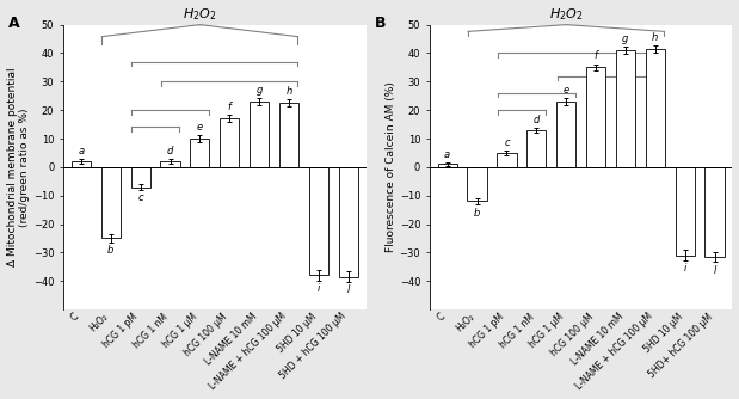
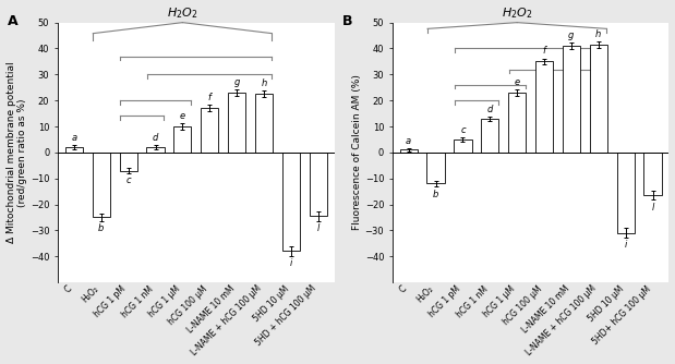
5HD + hCG 100 μM: -38.5 -> -24.5
5HD+ hCG 100 μM: -31.5 -> -16.5
